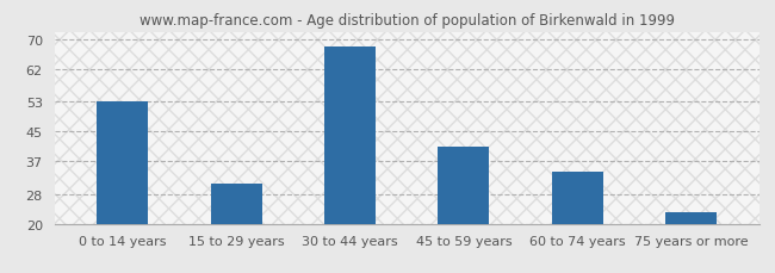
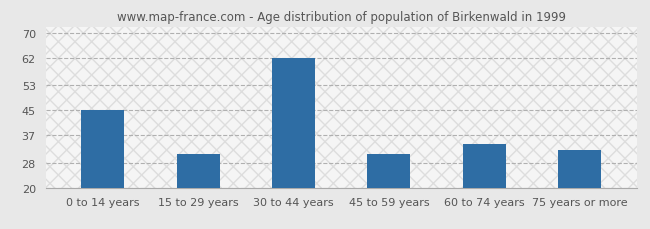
0 to 14 years: 53 -> 45
30 to 44 years: 68 -> 62
45 to 59 years: 41 -> 31
75 years or more: 23 -> 32
